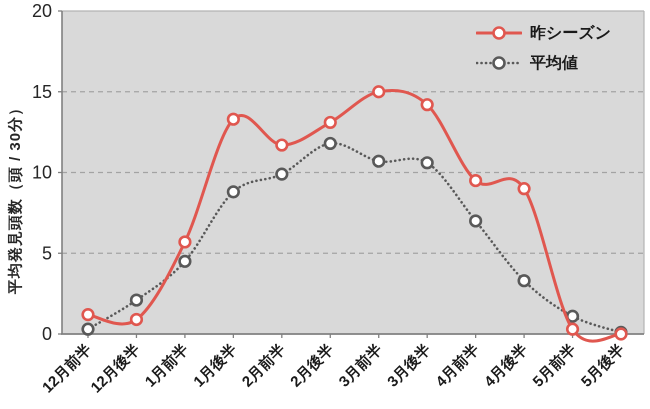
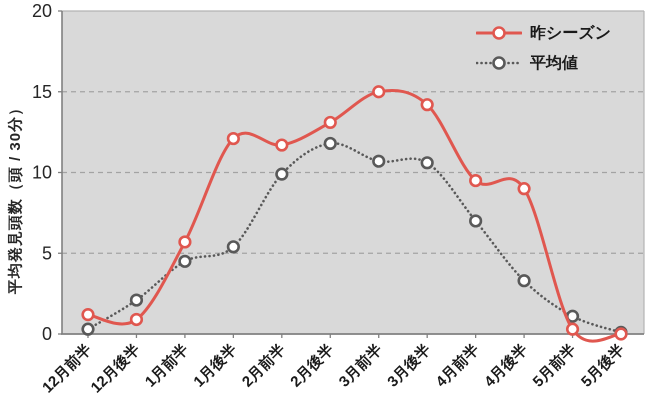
昨シーズン/1月後半: 13.3 -> 12.1
平均値/1月後半: 8.8 -> 5.4
